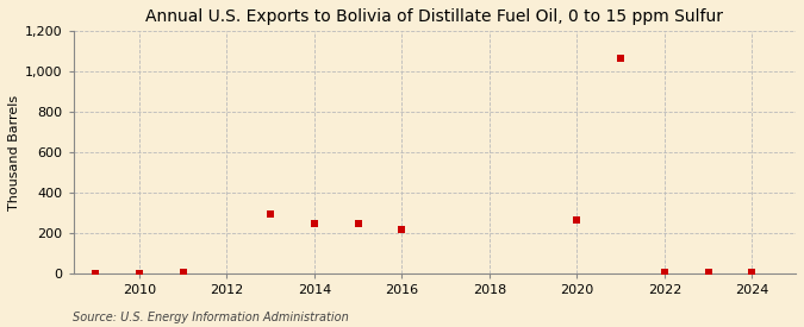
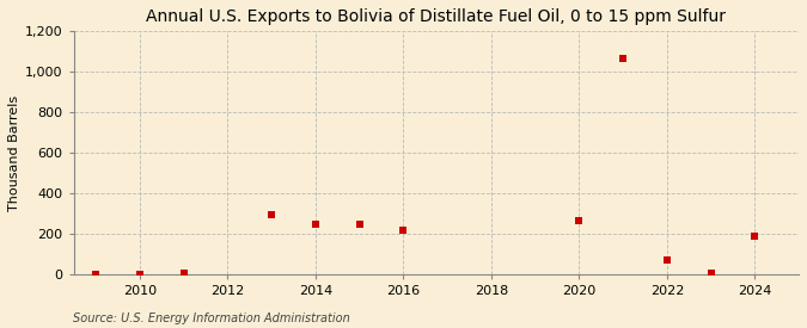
2022: 0 -> 70
2024: 0 -> 190
